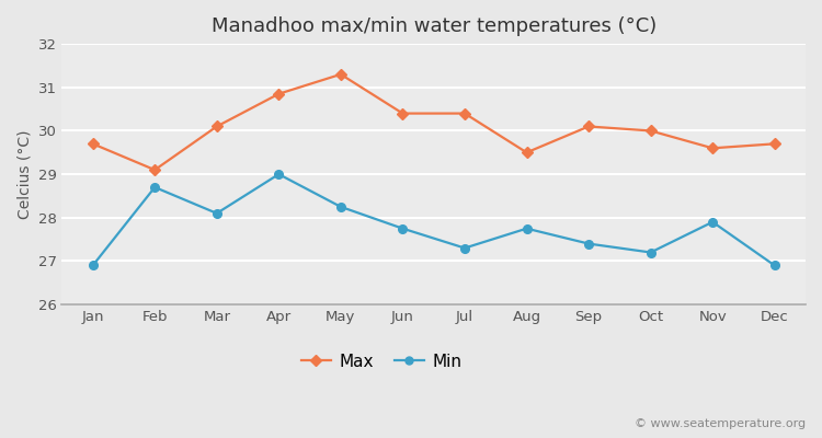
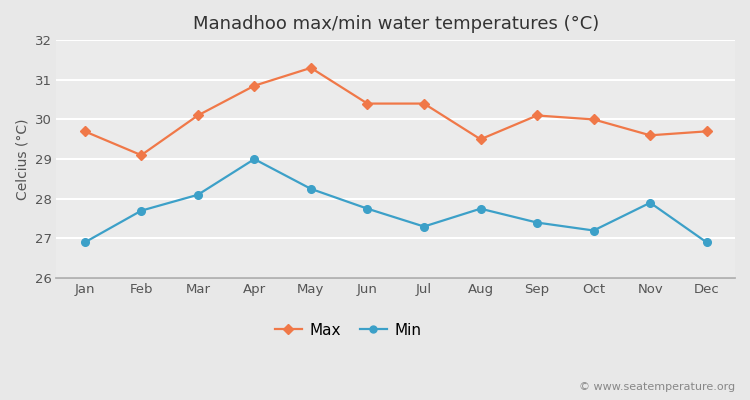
Min/Feb: 28.70 -> 27.70
